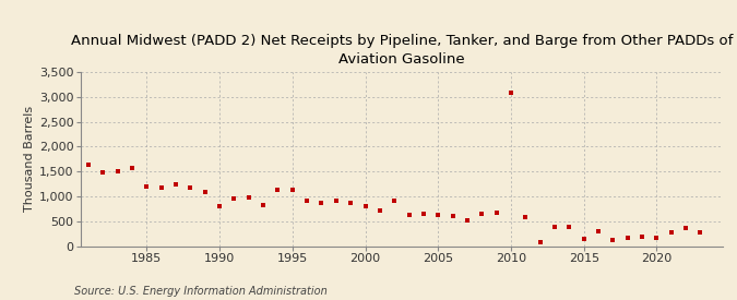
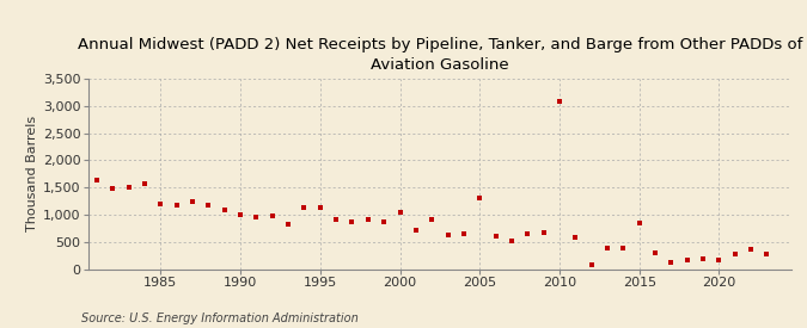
1990: 800 -> 1,000
2000: 800 -> 1,050
2005: 620 -> 1,300
2015: 140 -> 850
